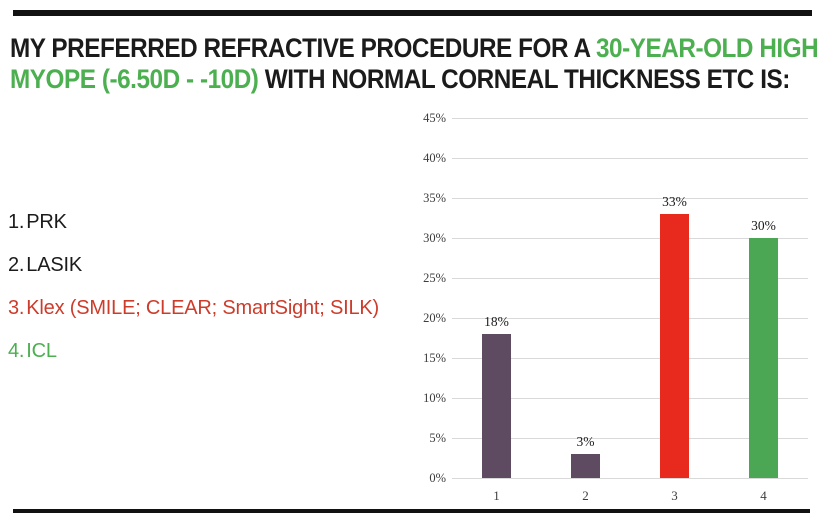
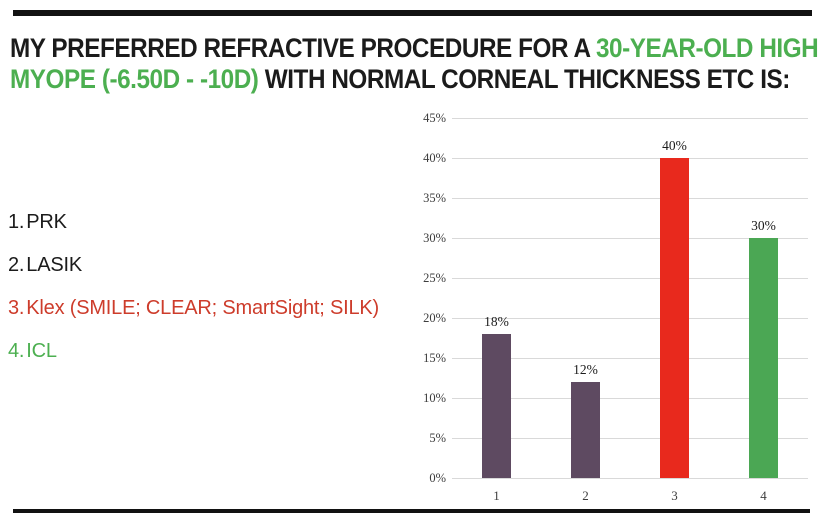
2: 3% -> 12%
3: 33% -> 40%
